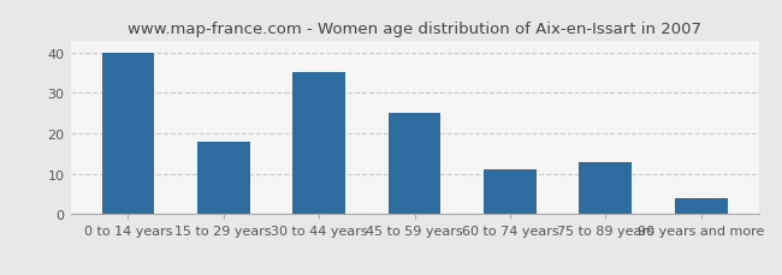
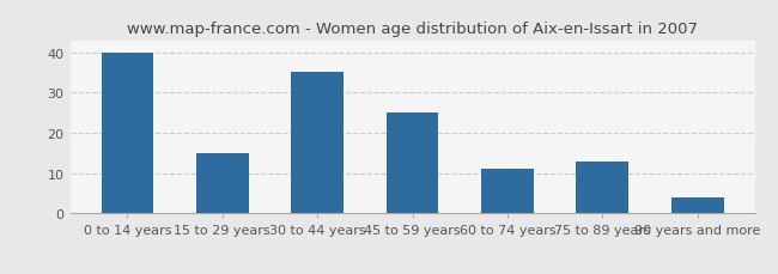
15 to 29 years: 18 -> 15
